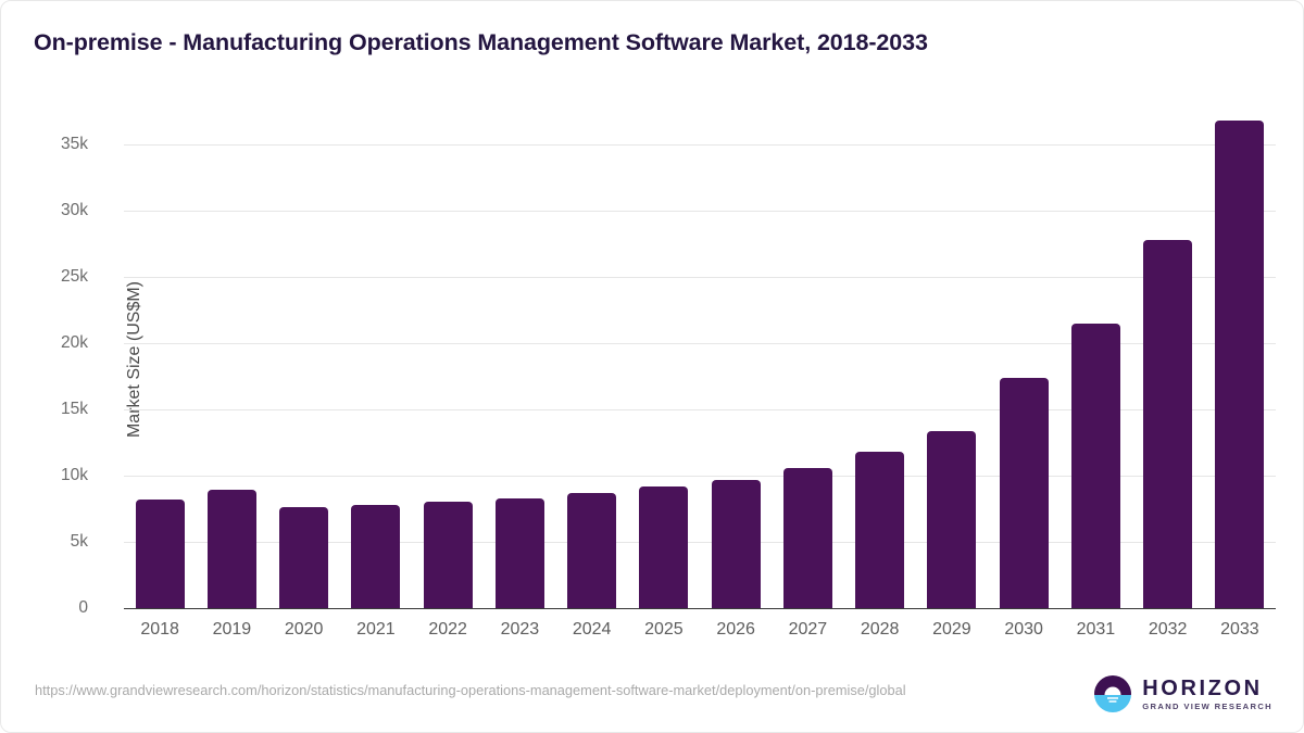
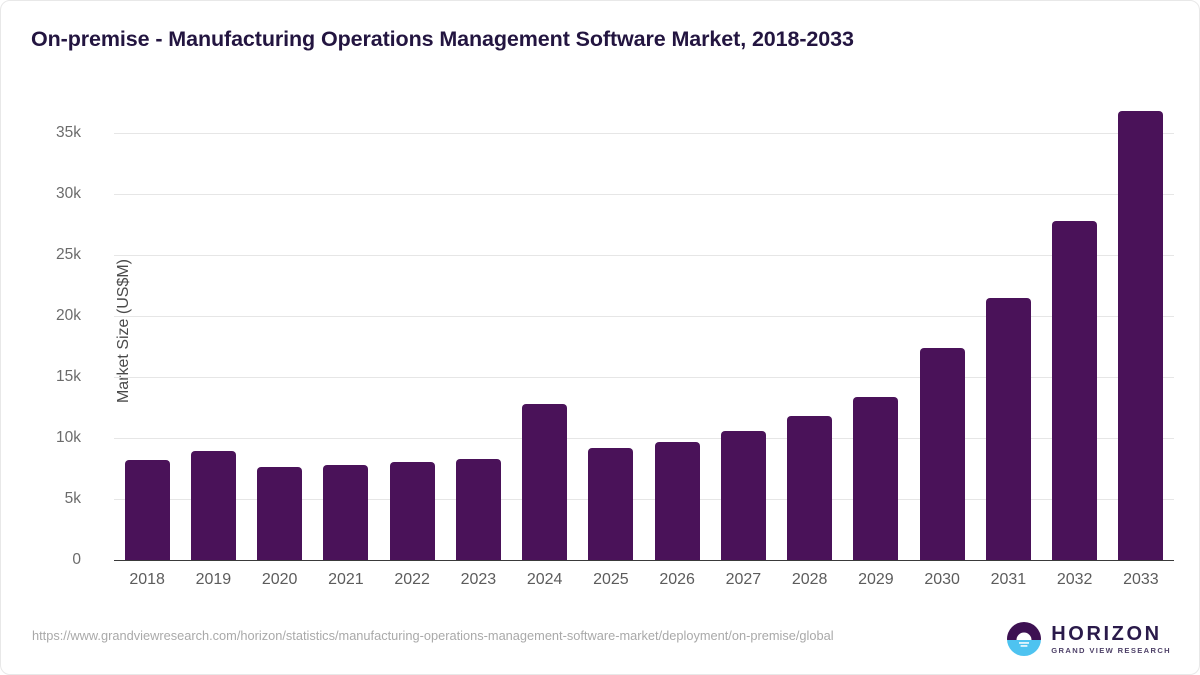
2024: 8.6k -> 12.8k
